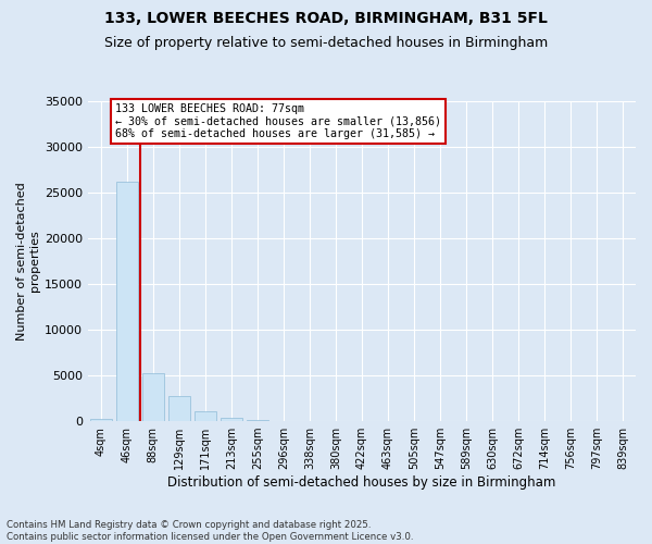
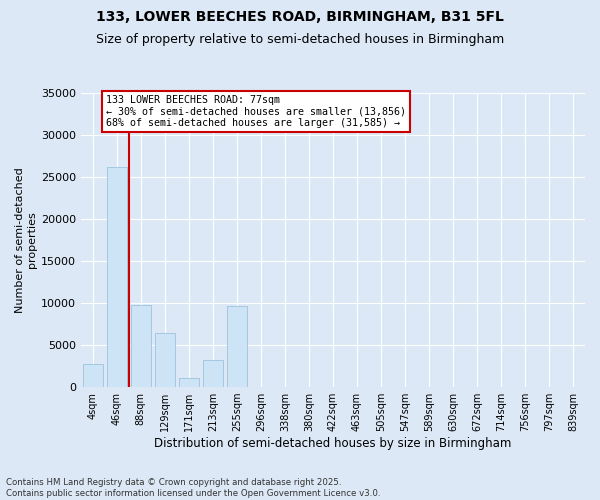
4sqm: 300 -> 2800
88sqm: 5200 -> 9800
129sqm: 2700 -> 6400
213sqm: 400 -> 3200
255sqm: 100 -> 9600
